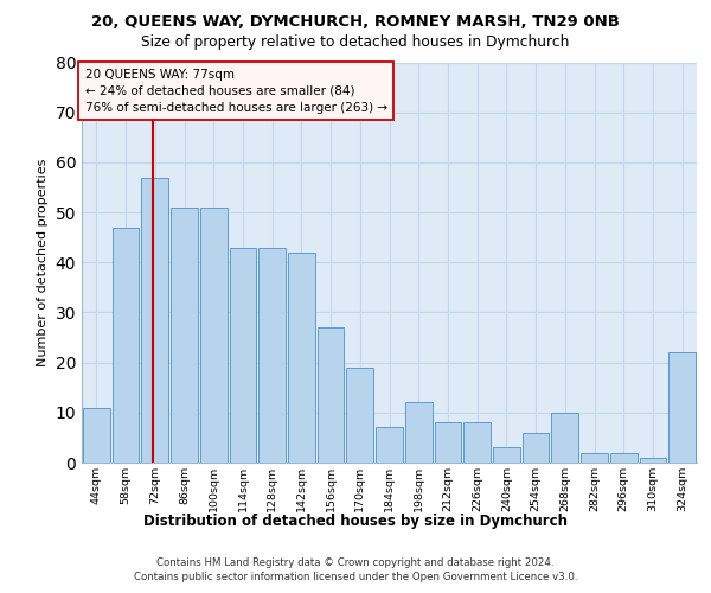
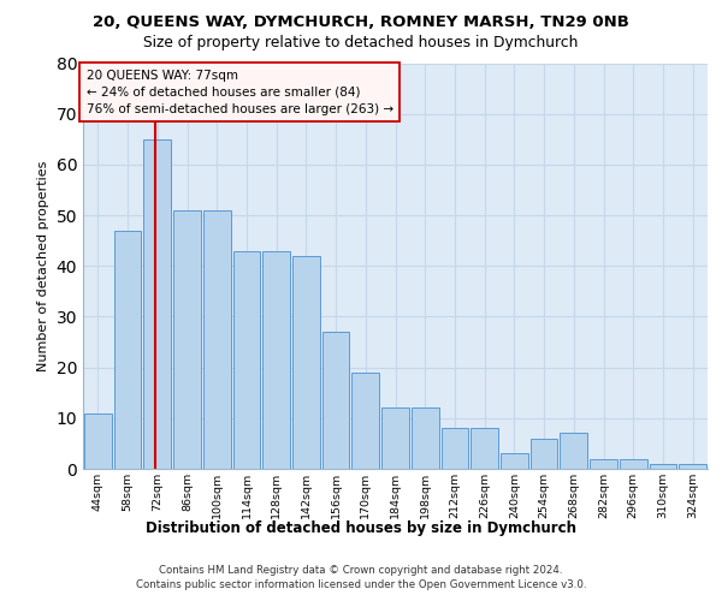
72sqm: 57 -> 65
184sqm: 7 -> 12
268sqm: 10 -> 7
324sqm: 22 -> 1
